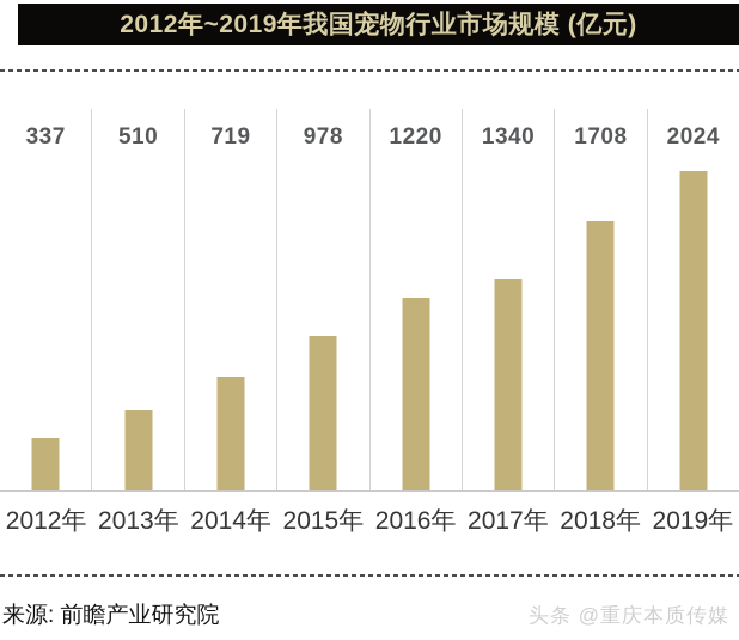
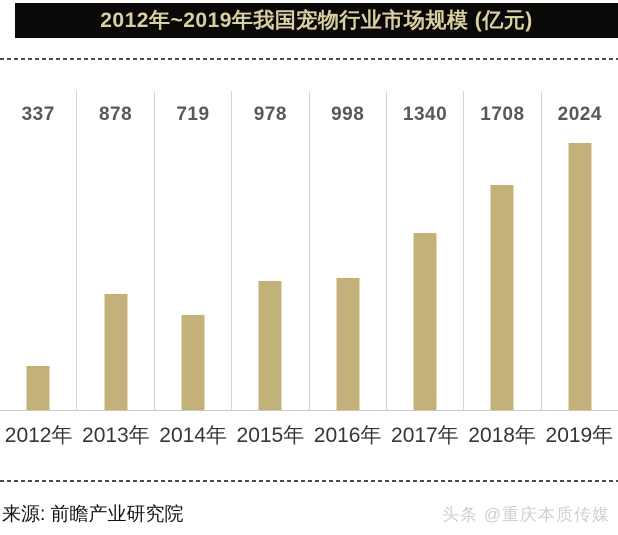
2013年: 510 -> 878
2016年: 1220 -> 998
